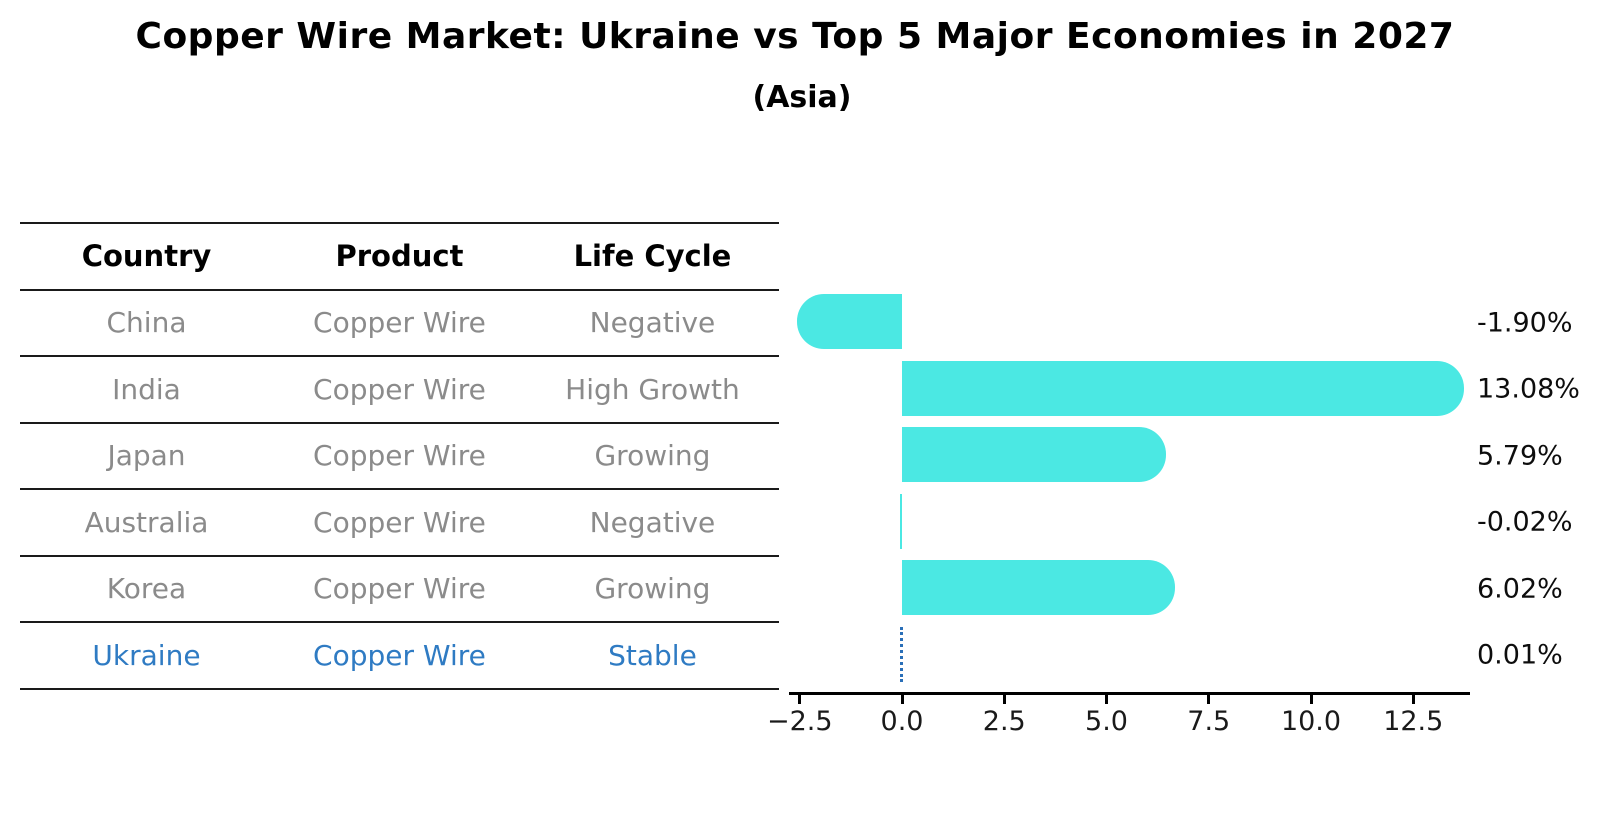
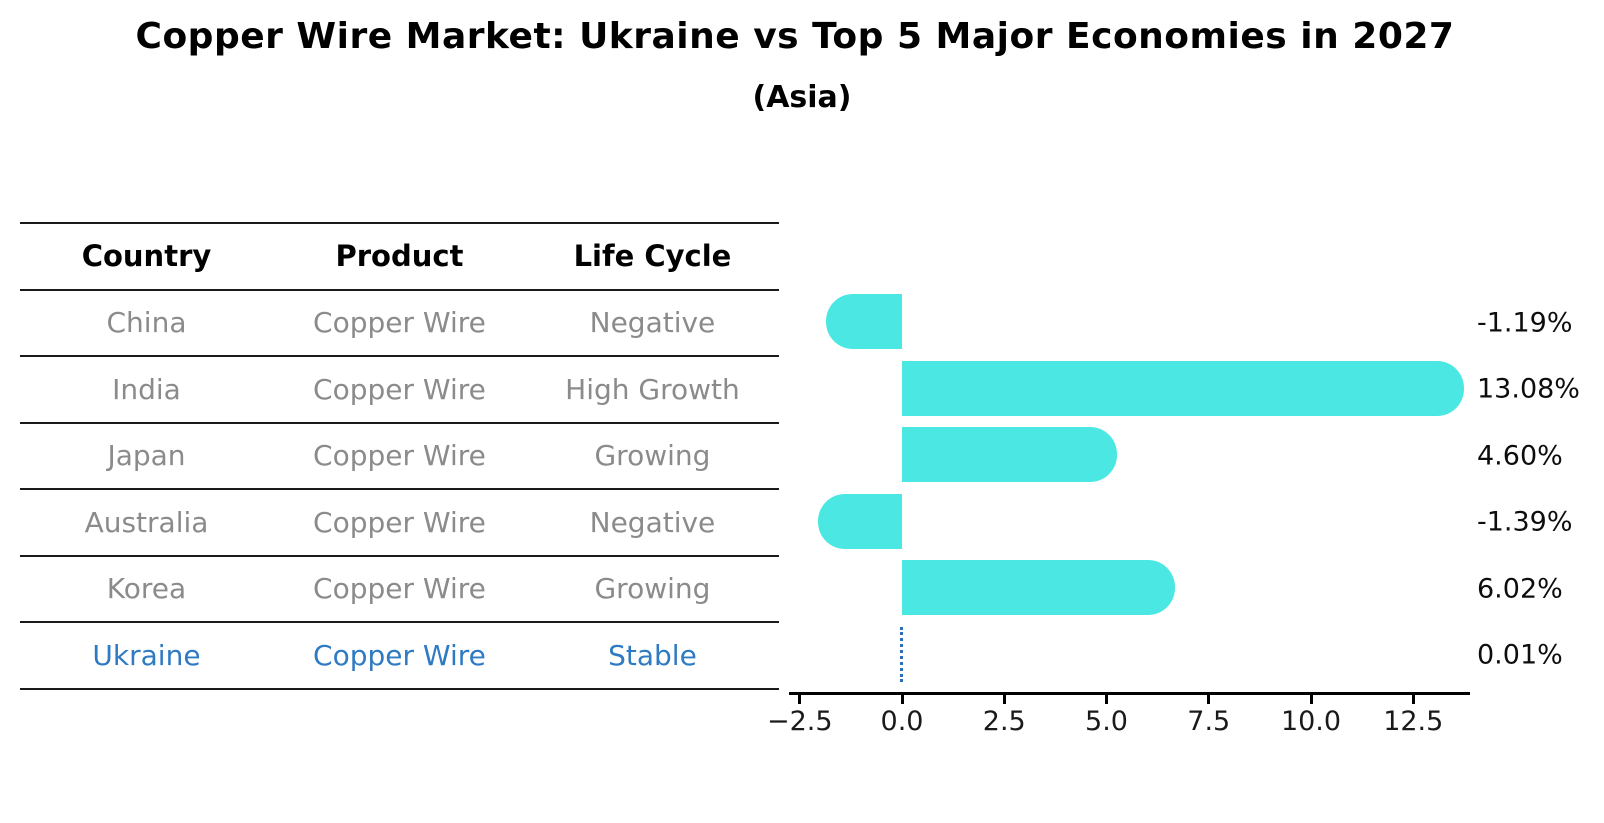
China: -1.90% -> -1.19%
Japan: 5.79% -> 4.60%
Australia: -0.02% -> -1.39%
